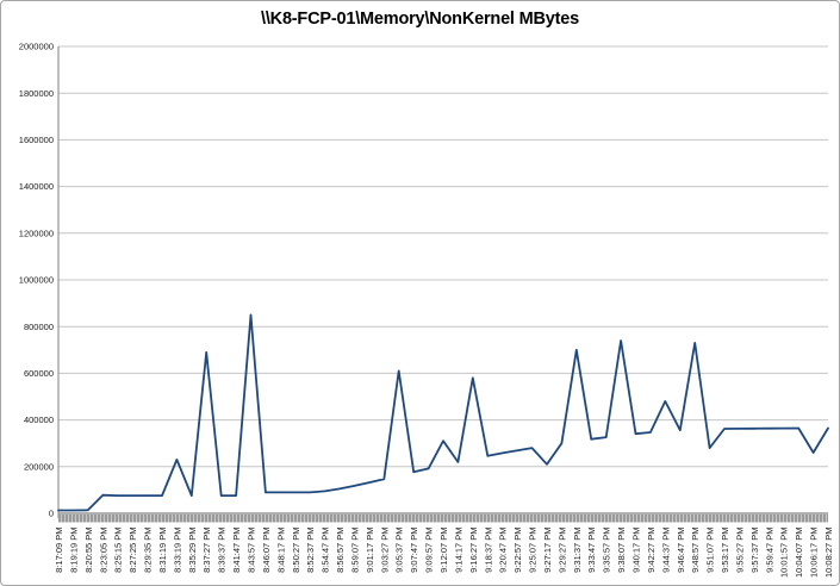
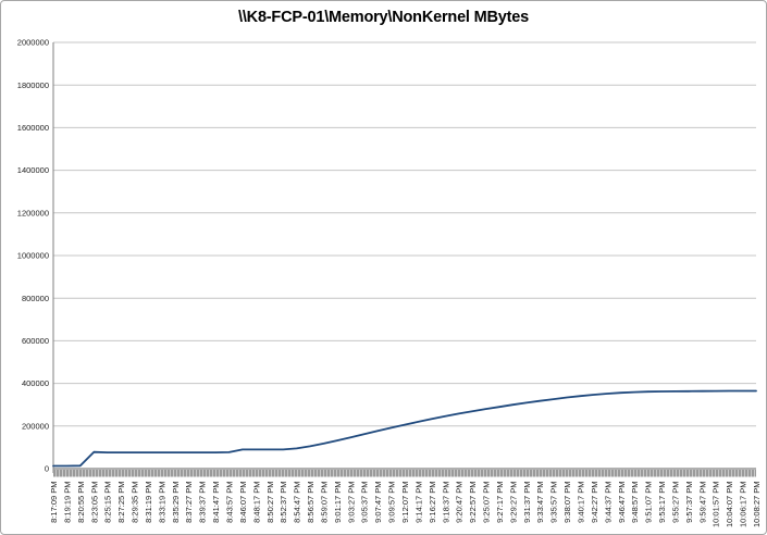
8:33:19 PM: 230000 -> 80000
8:37:27 PM: 690000 -> 80000
8:43:57 PM: 850000 -> 80000
9:05:37 PM: 610000 -> 160000
9:12:07 PM: 310000 -> 210000
9:16:27 PM: 580000 -> 230000
9:27:17 PM: 210000 -> 290000
9:31:37 PM: 700000 -> 310000
9:38:07 PM: 740000 -> 330000
9:44:37 PM: 480000 -> 350000
9:48:57 PM: 730000 -> 360000
9:51:07 PM: 280000 -> 360000
10:06:17 PM: 260000 -> 360000
